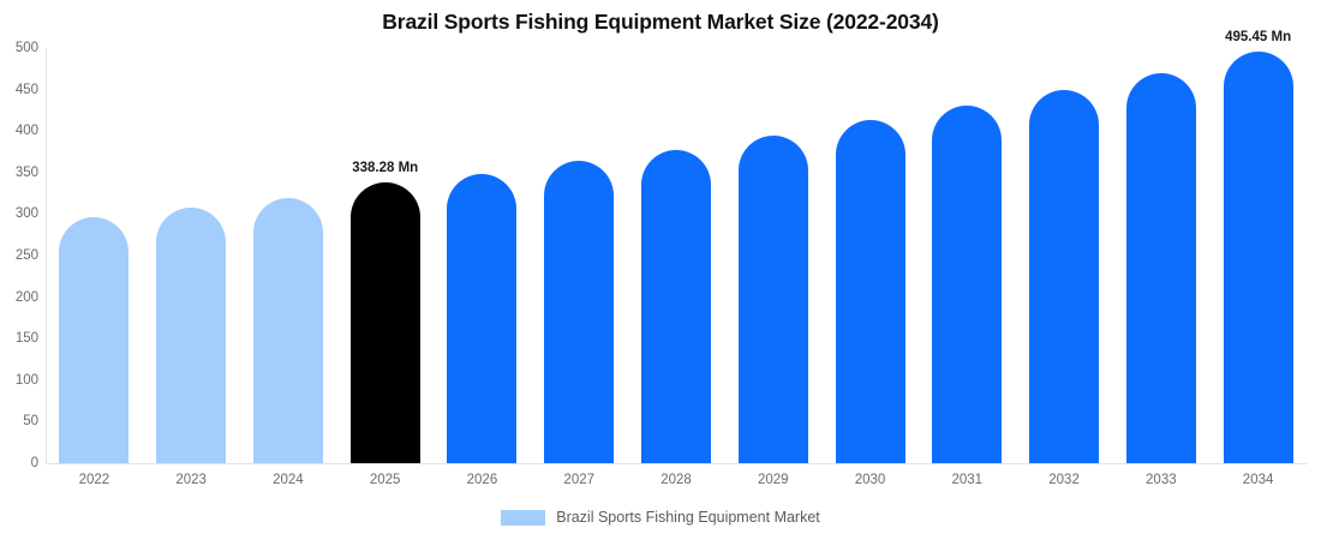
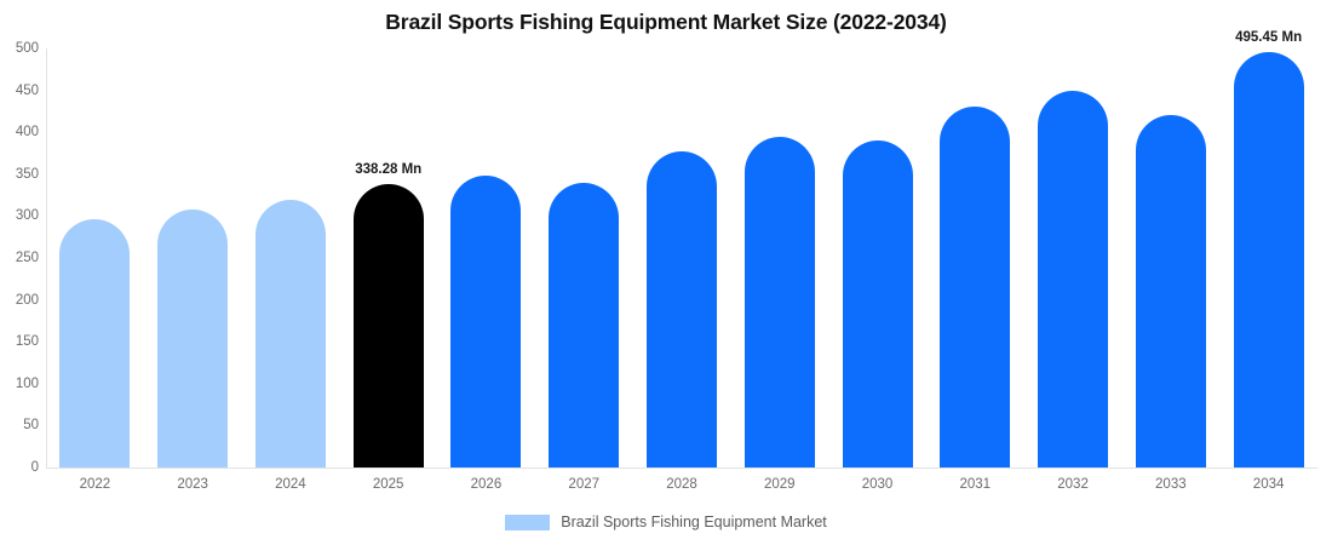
2027: 360 -> 340
2030: 410 -> 390
2033: 470 -> 420
